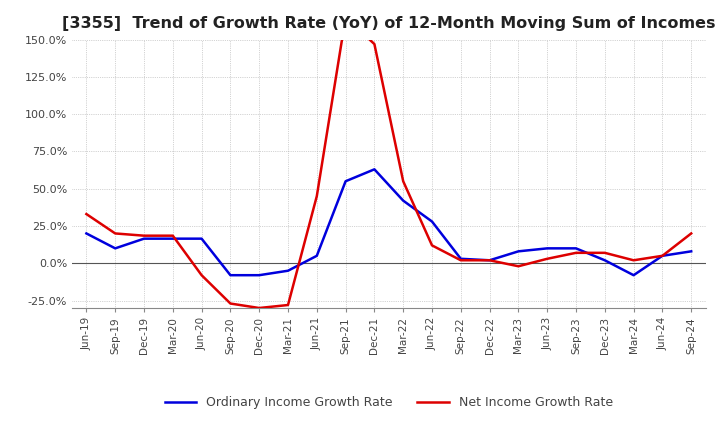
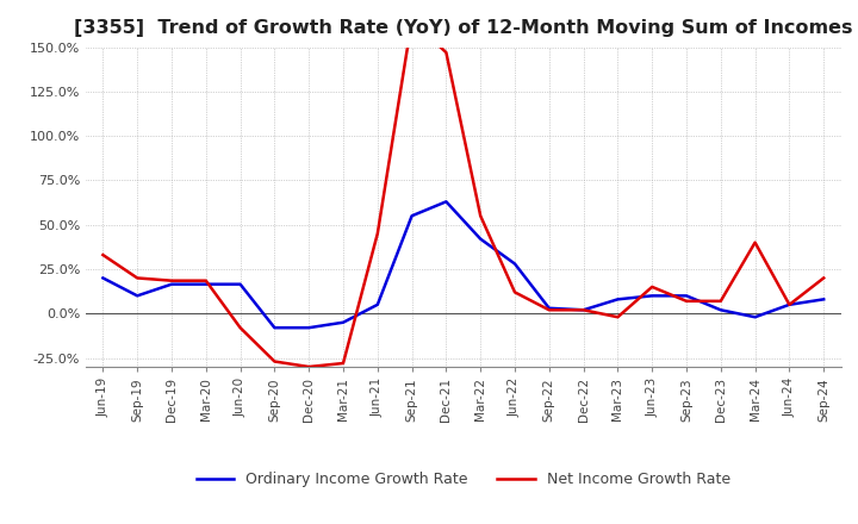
Net Income Growth Rate/Jun-23: 3% -> 15%
Ordinary Income Growth Rate/Mar-24: -8% -> -2%
Net Income Growth Rate/Mar-24: 2% -> 40%
